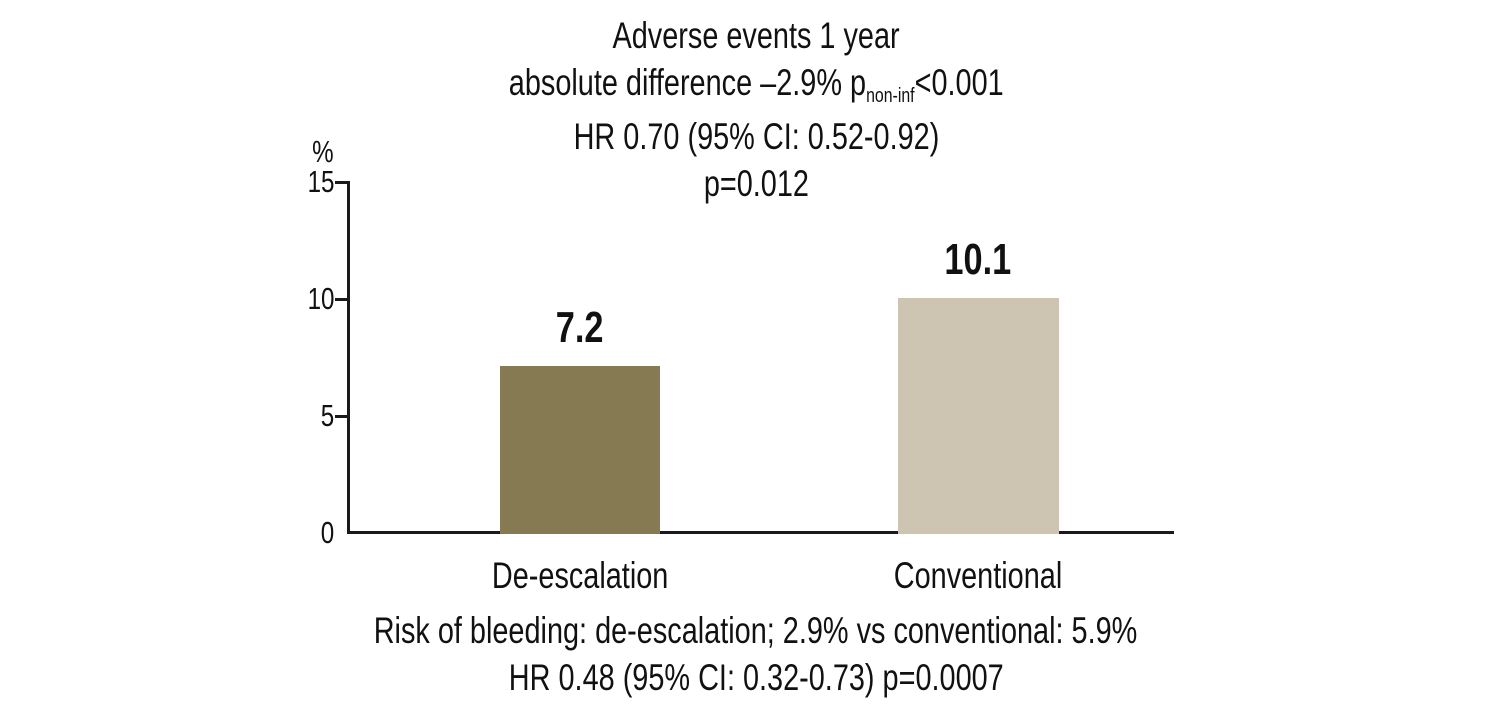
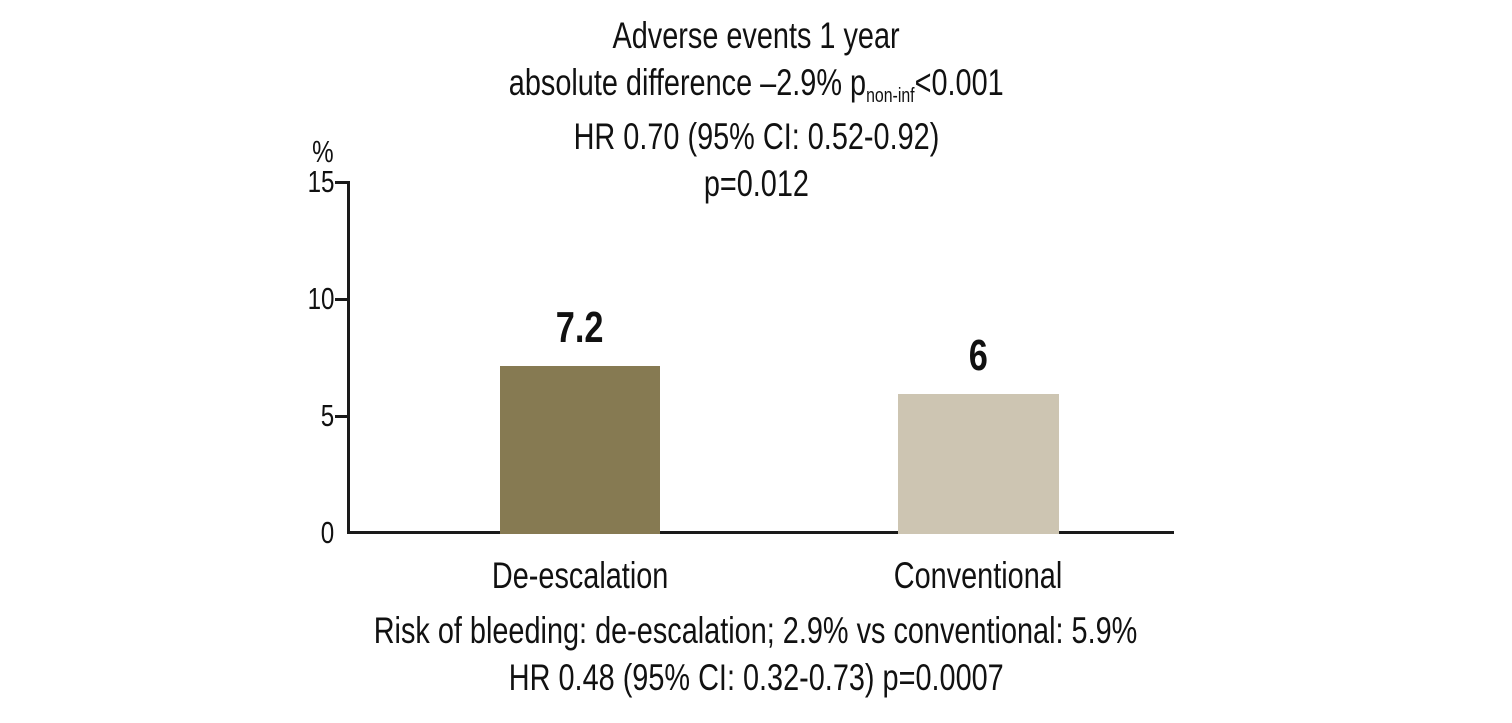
Conventional: 10.1 -> 6
